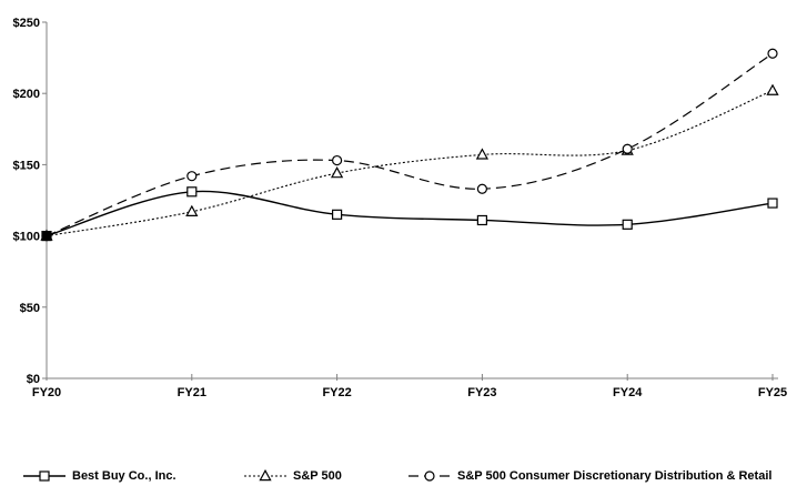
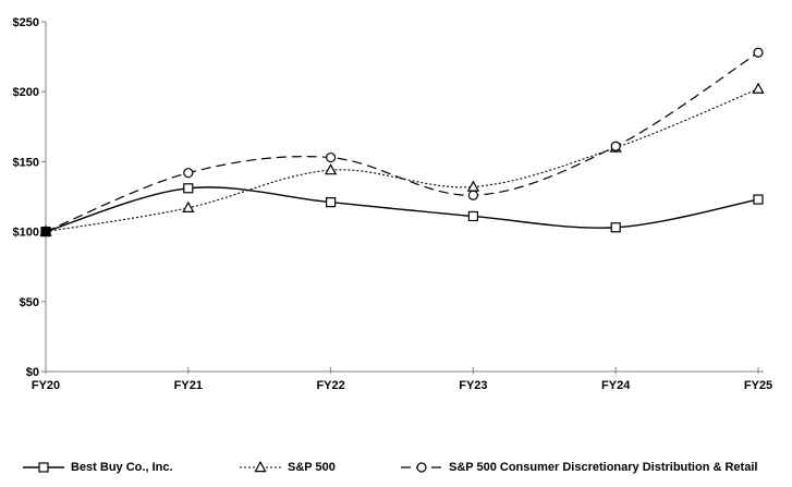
Best Buy Co., Inc./FY22: $115 -> $121
S&P 500/FY23: $157 -> $132
S&P 500 Consumer Discretionary Distribution & Retail/FY23: $133 -> $126
Best Buy Co., Inc./FY24: $108 -> $103
